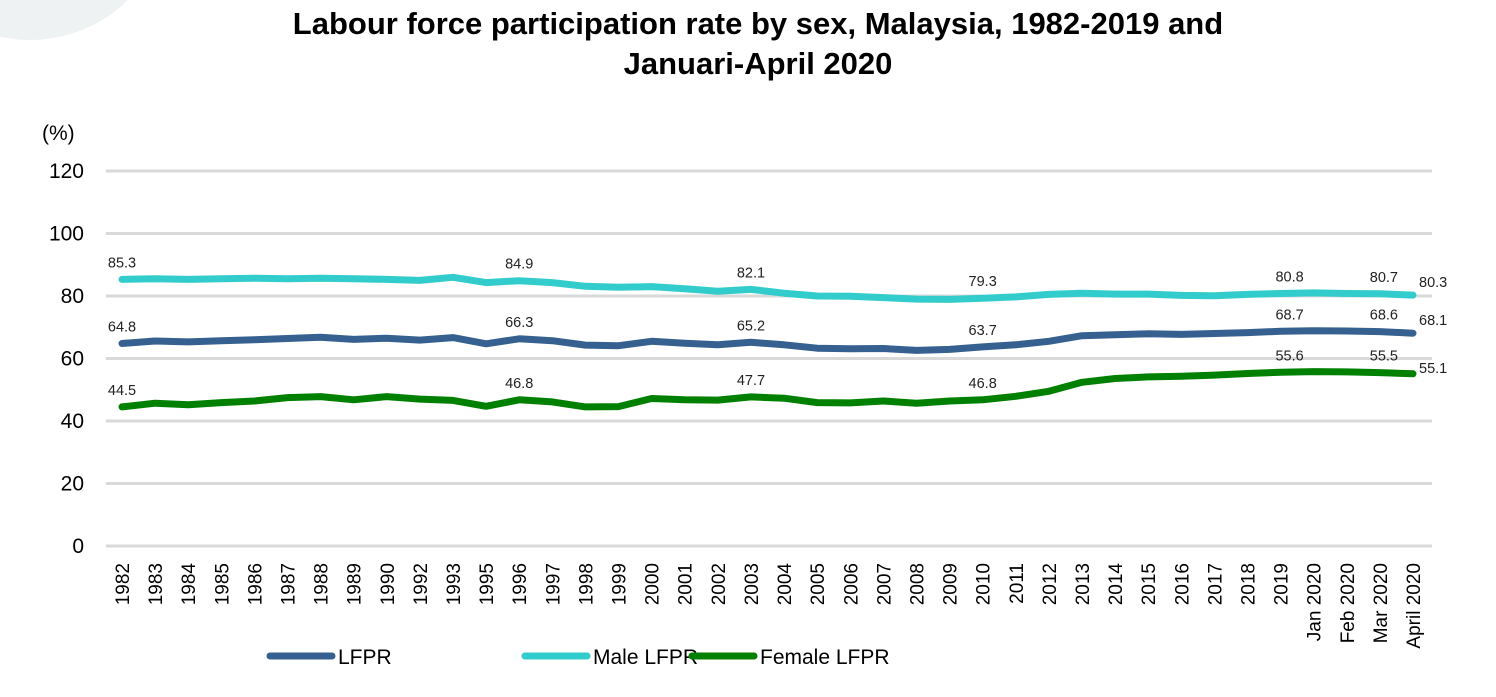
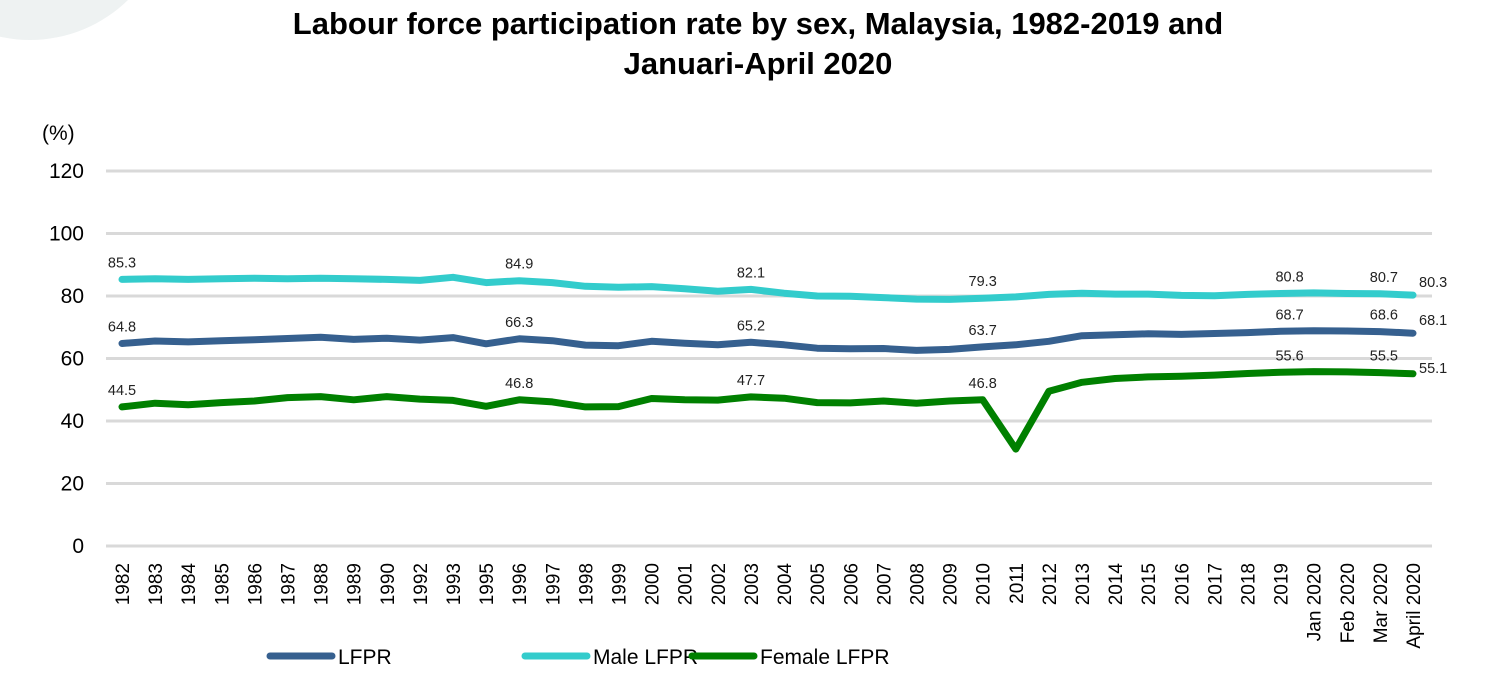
Female LFPR/2011: 48 -> 31
